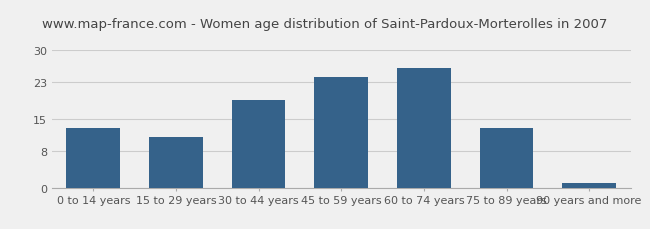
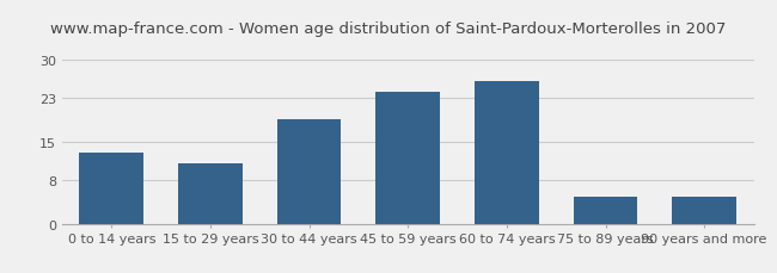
75 to 89 years: 13 -> 5
90 years and more: 1 -> 5
